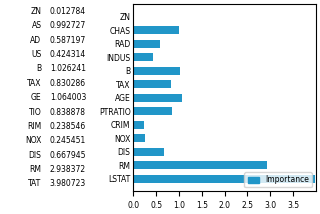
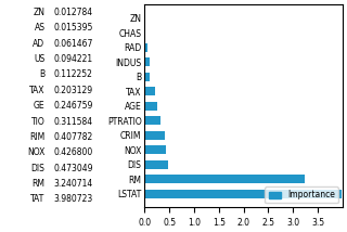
CHAS: 0.992727 -> 0.015395
RAD: 0.587197 -> 0.061467
INDUS: 0.424314 -> 0.094221
B: 1.026241 -> 0.112252
TAX: 0.830286 -> 0.203129
AGE: 1.064003 -> 0.246759
PTRATIO: 0.838878 -> 0.311584
CRIM: 0.238546 -> 0.407782
NOX: 0.245451 -> 0.426800
DIS: 0.667945 -> 0.473049
RM: 2.938372 -> 3.240714
